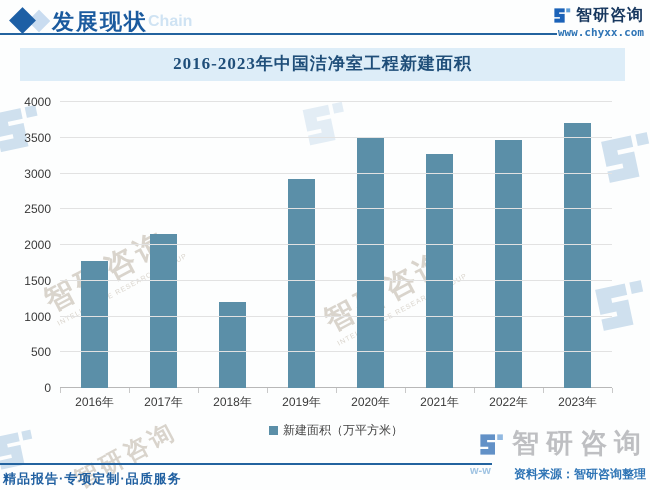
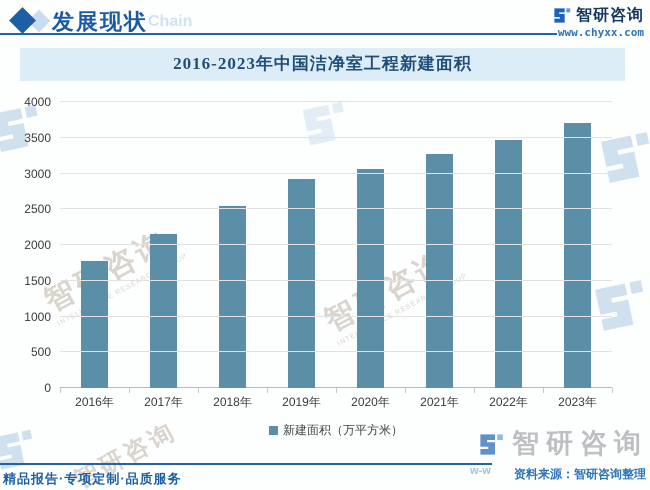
2018年: 1200 -> 2600
2020年: 3500 -> 3100
